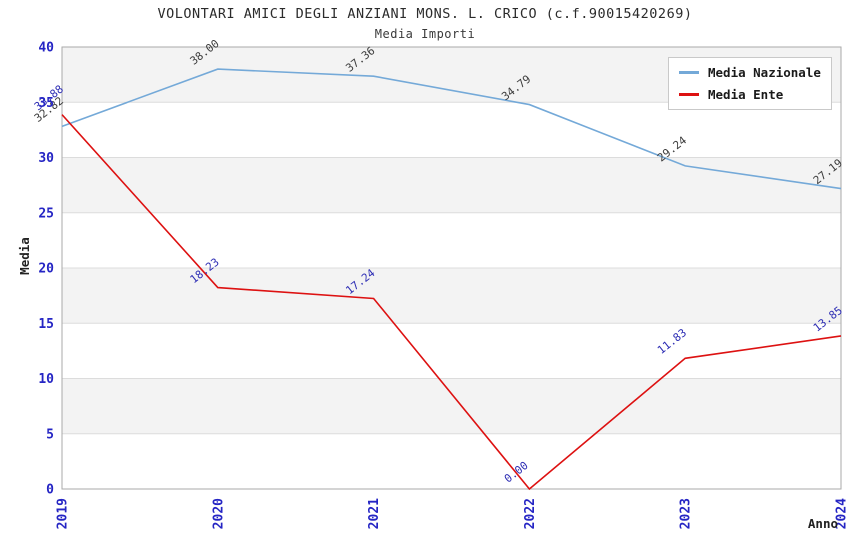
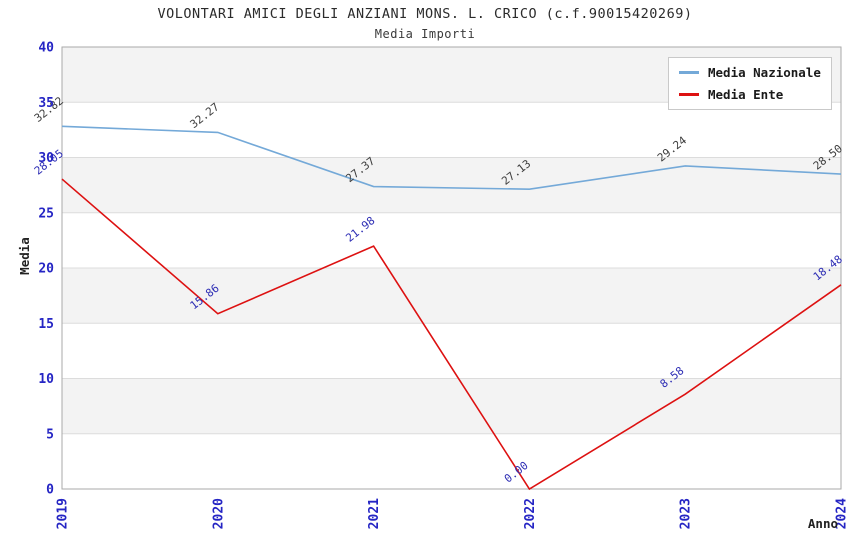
Media Ente/2019: 33.88 -> 28.05
Media Nazionale/2020: 38.00 -> 32.27
Media Ente/2020: 18.23 -> 15.86
Media Nazionale/2021: 37.36 -> 27.37
Media Ente/2021: 17.24 -> 21.98
Media Nazionale/2022: 34.79 -> 27.13
Media Ente/2023: 11.83 -> 8.58
Media Nazionale/2024: 27.19 -> 28.50
Media Ente/2024: 13.85 -> 18.48
